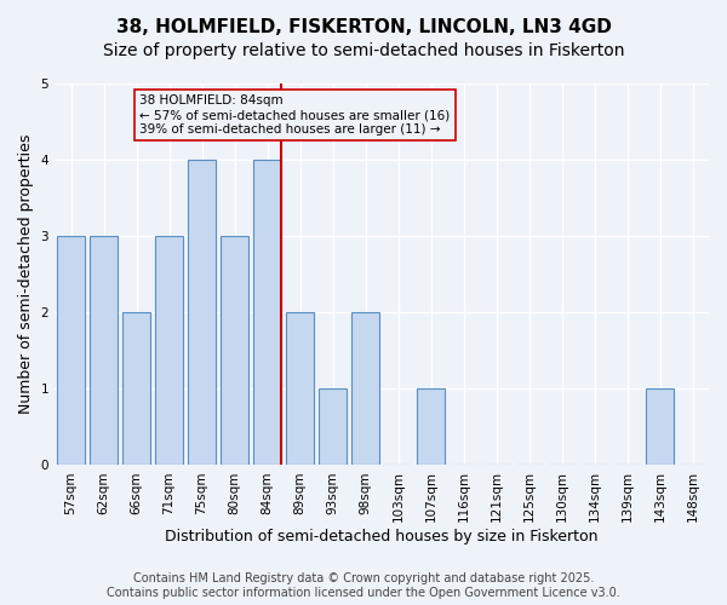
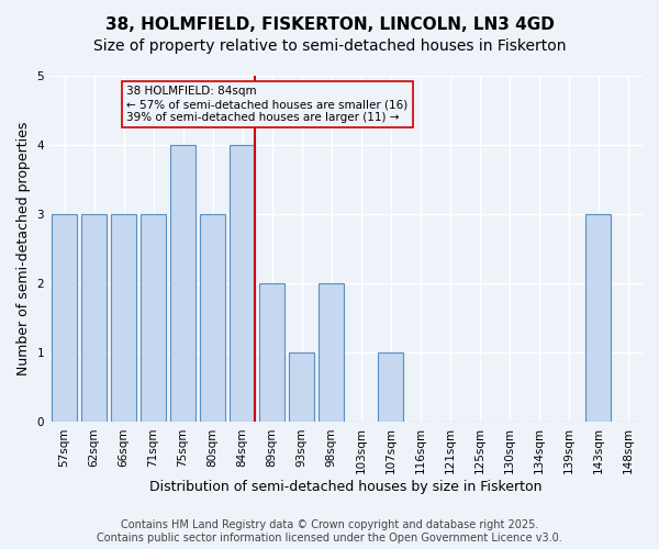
66sqm: 2 -> 3
143sqm: 1 -> 3
